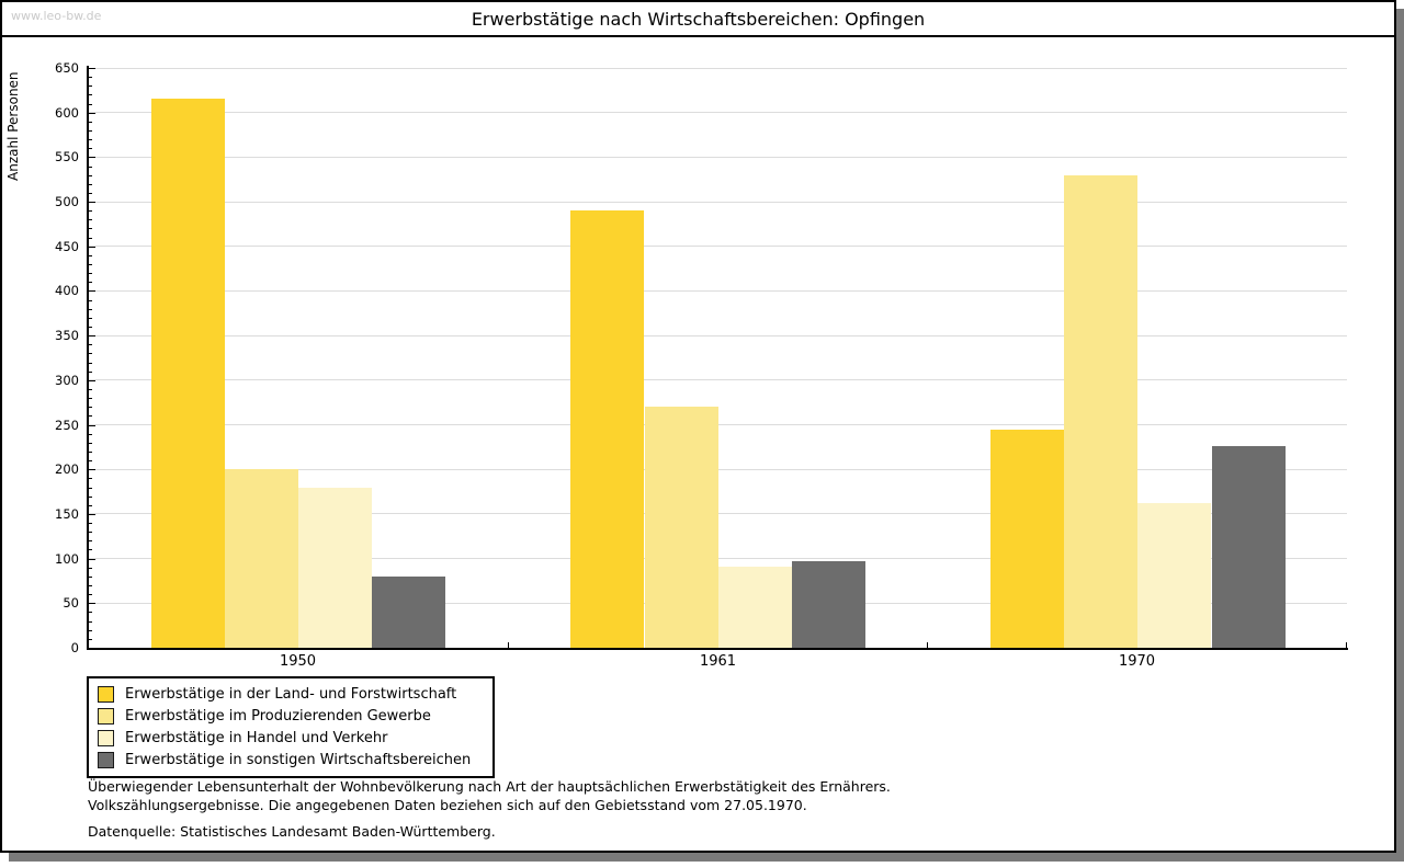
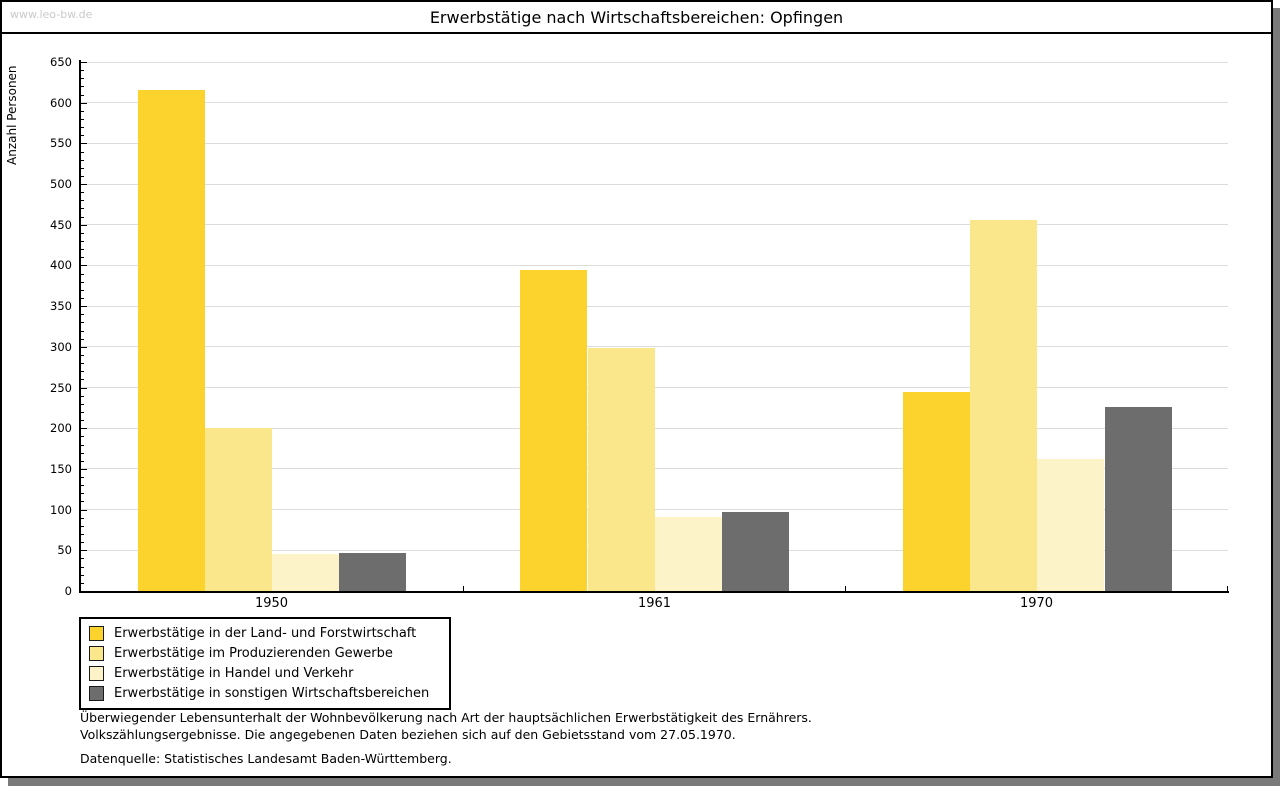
Erwerbstätige in Handel und Verkehr/1950: 180 -> 40
Erwerbstätige in sonstigen Wirtschaftsbereichen/1950: 80 -> 50
Erwerbstätige in der Land- und Forstwirtschaft/1961: 490 -> 390
Erwerbstätige im Produzierenden Gewerbe/1961: 270 -> 300
Erwerbstätige im Produzierenden Gewerbe/1970: 530 -> 460
